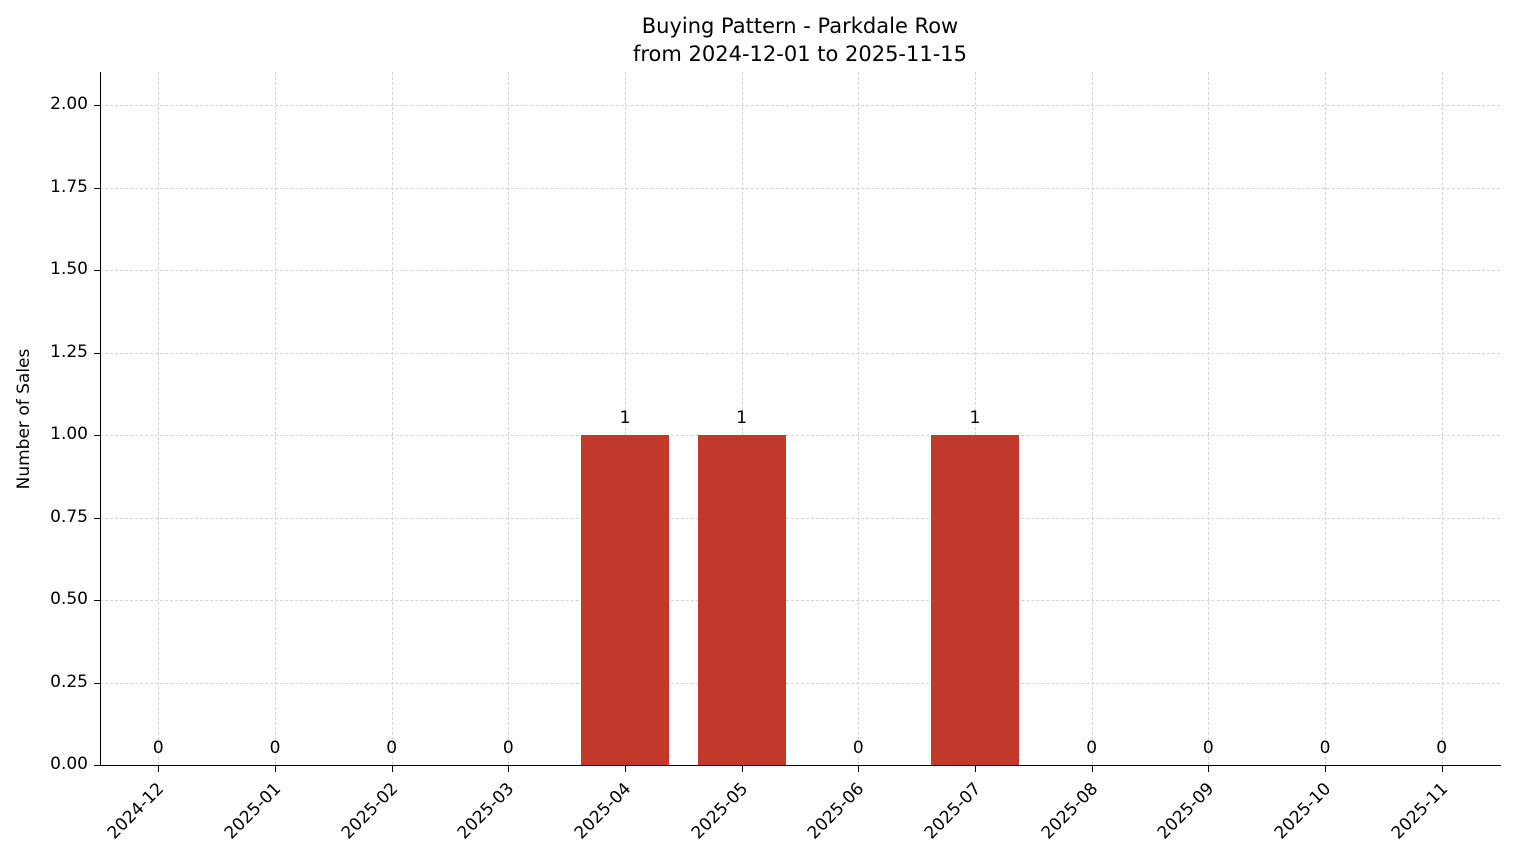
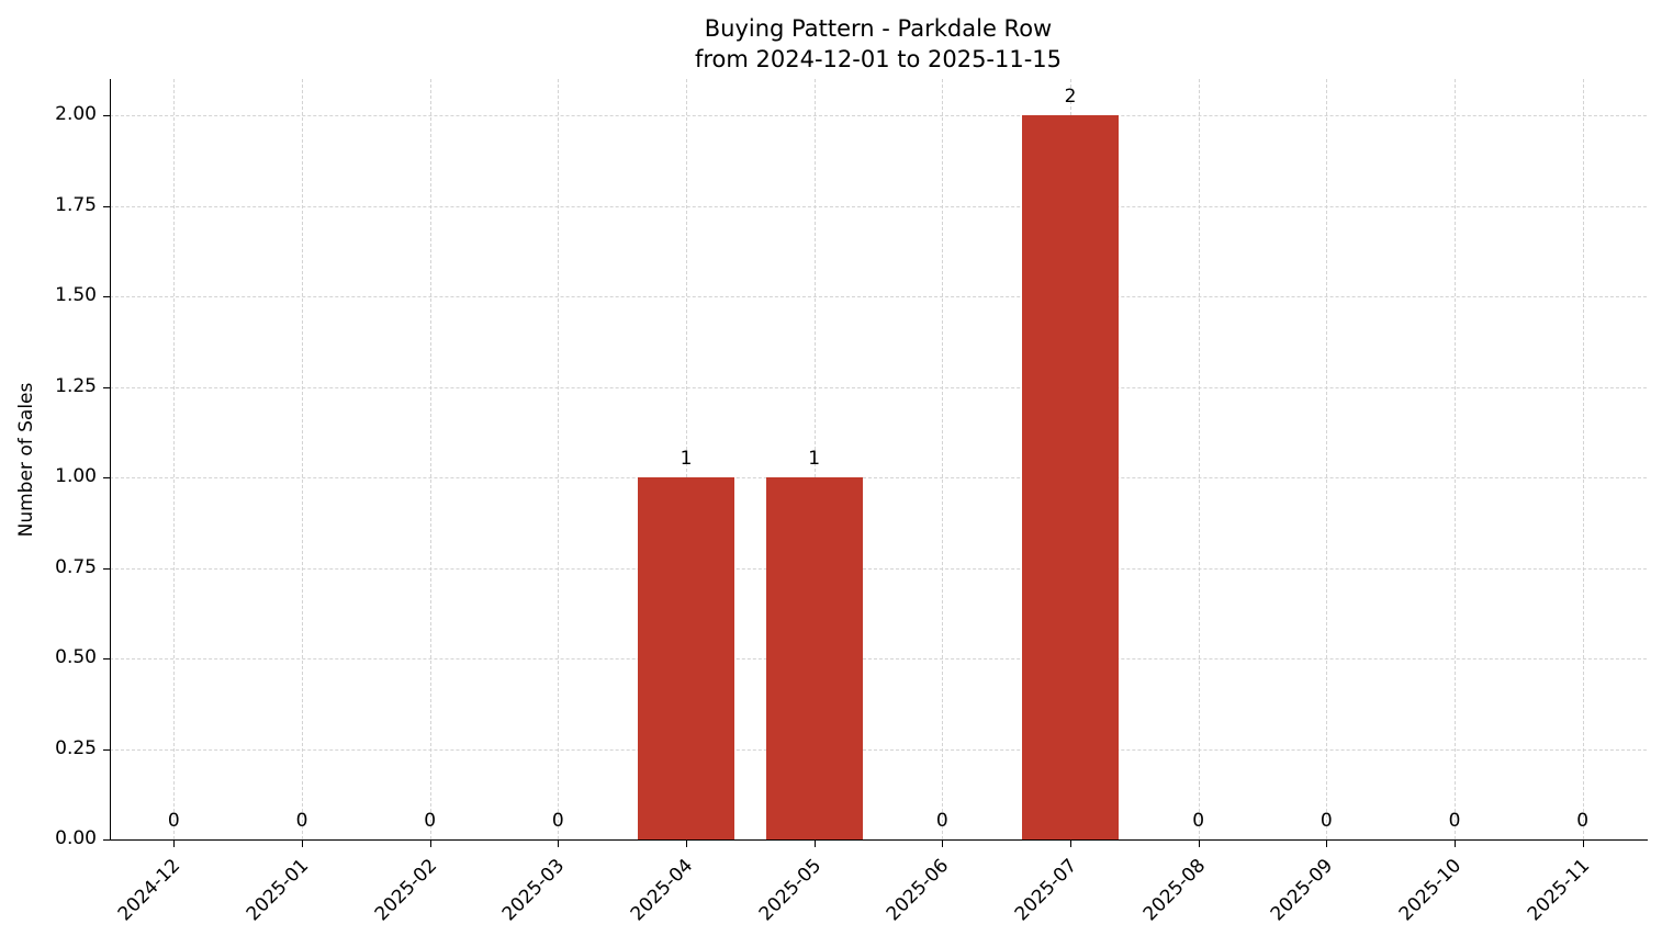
2025-07: 1 -> 2
